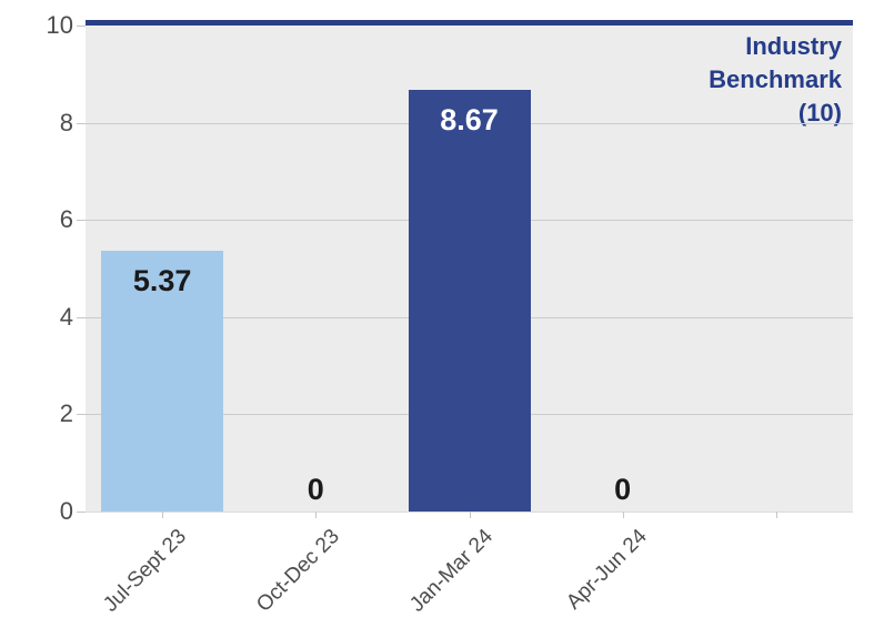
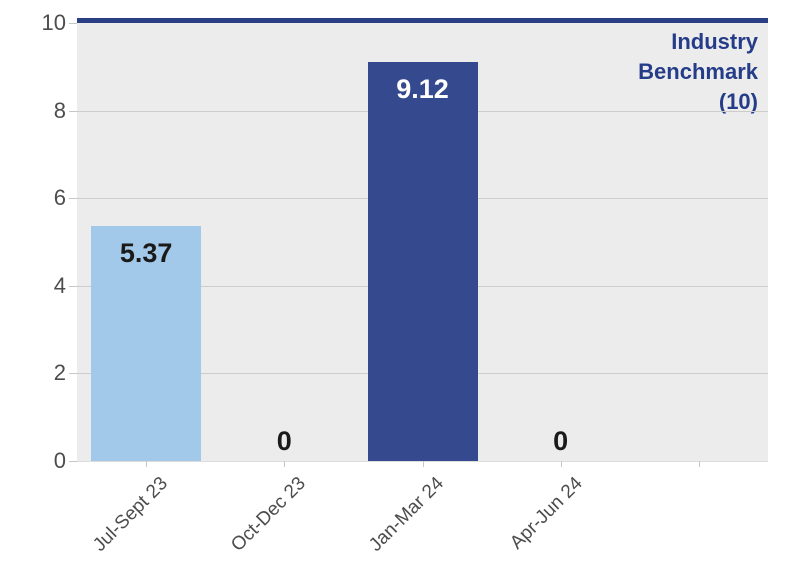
Jan-Mar 24: 8.67 -> 9.12
